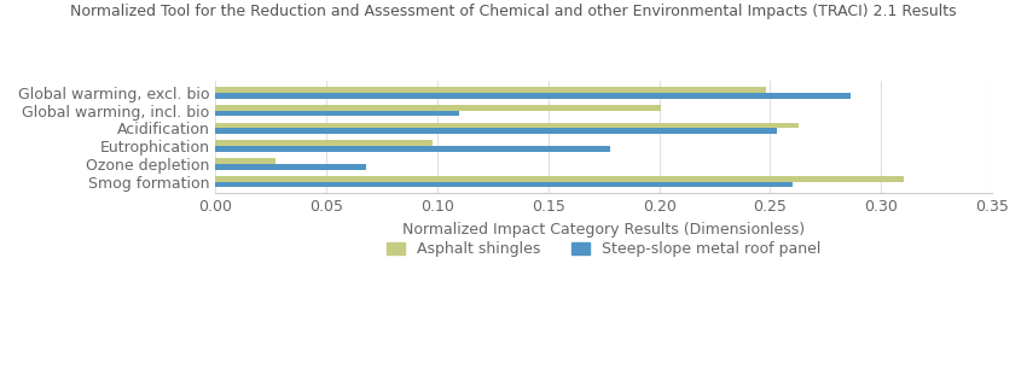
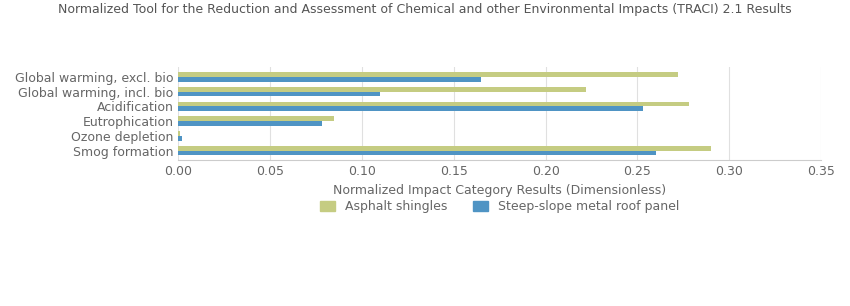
Asphalt shingles/Global warming, excl. bio: 0.248 -> 0.272
Steep-slope metal roof panel/Global warming, excl. bio: 0.286 -> 0.165
Asphalt shingles/Global warming, incl. bio: 0.201 -> 0.222
Asphalt shingles/Acidification: 0.263 -> 0.278
Asphalt shingles/Eutrophication: 0.098 -> 0.085
Steep-slope metal roof panel/Eutrophication: 0.178 -> 0.078
Asphalt shingles/Ozone depletion: 0.027 -> 0.001
Steep-slope metal roof panel/Ozone depletion: 0.068 -> 0.002
Asphalt shingles/Smog formation: 0.310 -> 0.290
